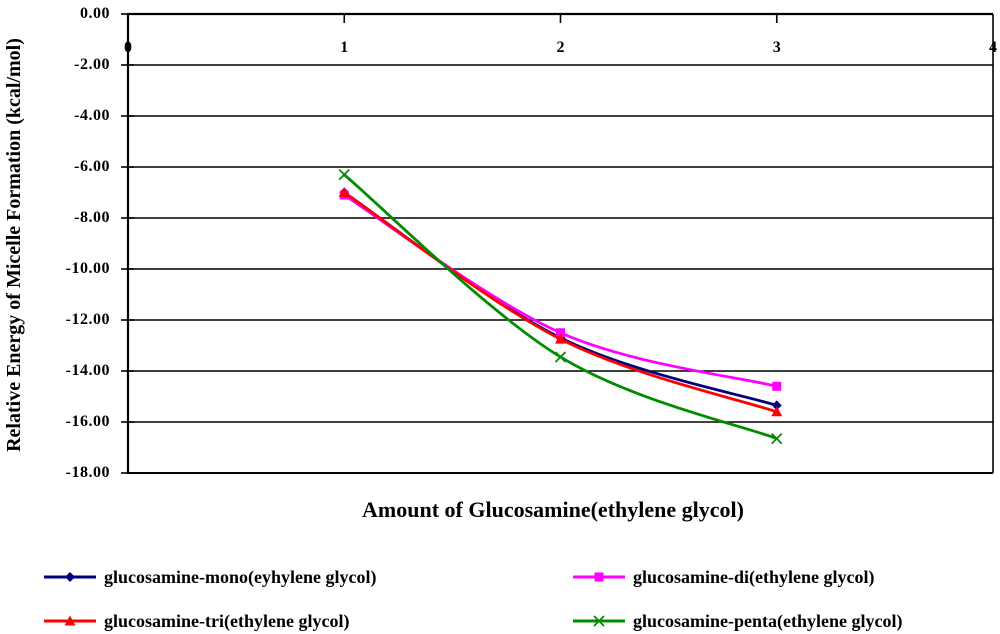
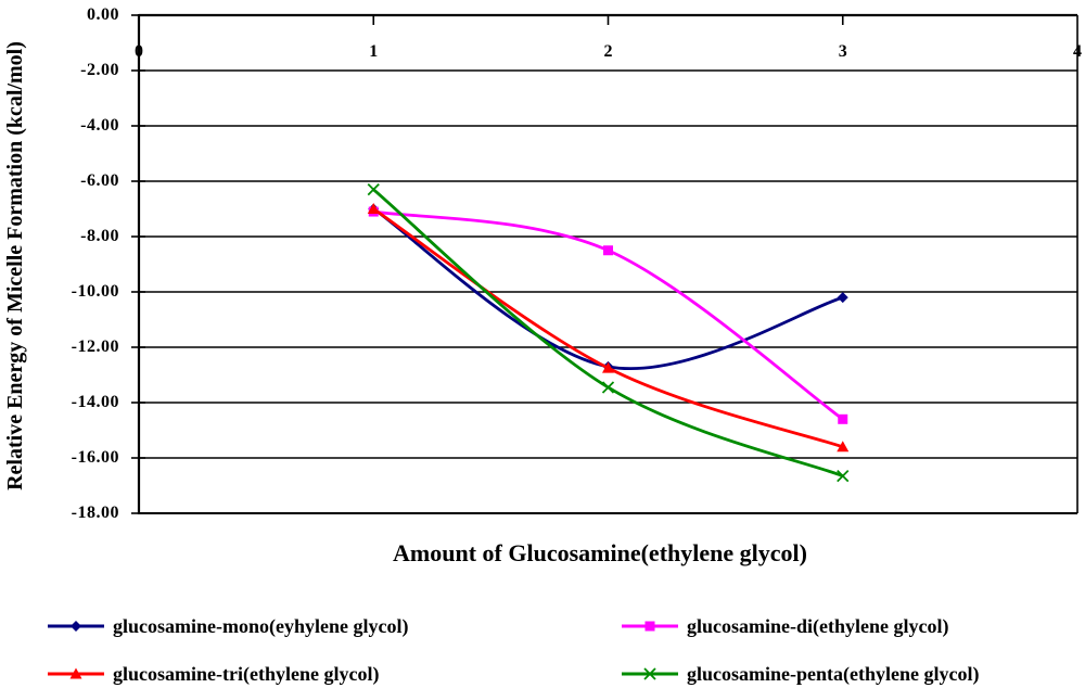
glucosamine-di(ethylene glycol)/2: -12.5 -> -8.5
glucosamine-mono(eyhylene glycol)/3: -15.3 -> -10.2
